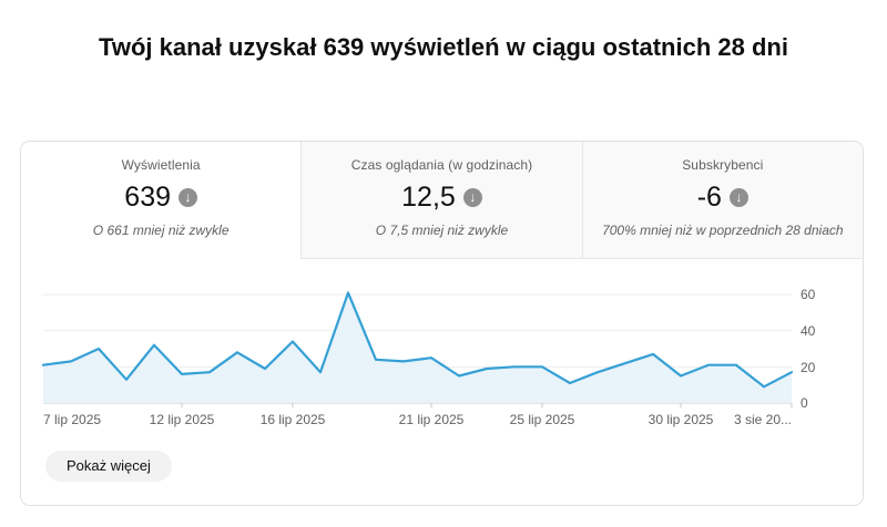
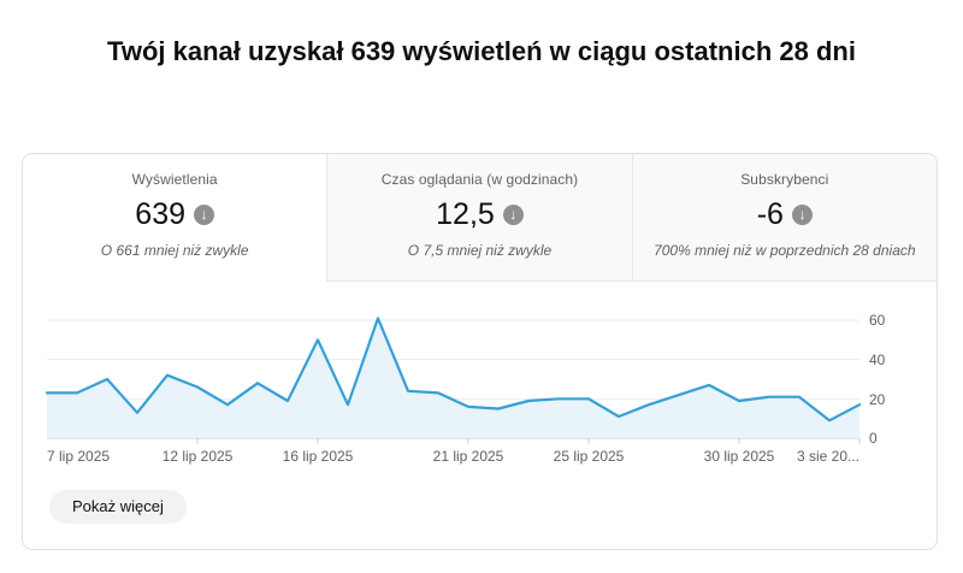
7 lip 2025: 21 -> 23
12 lip 2025: 16 -> 26
16 lip 2025: 34 -> 50
21 lip 2025: 25 -> 16
30 lip 2025: 15 -> 19
